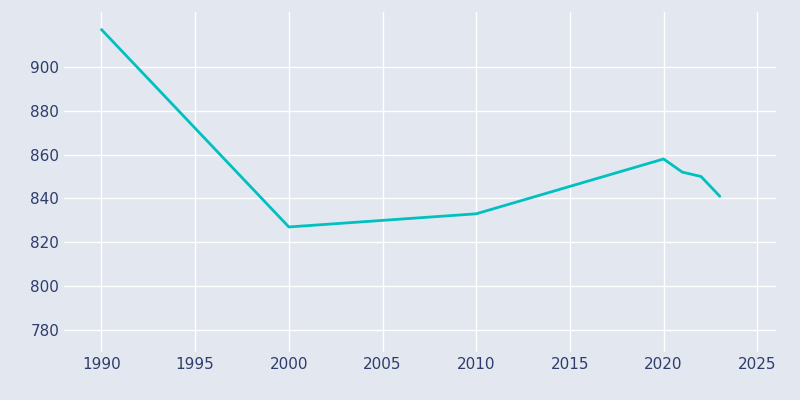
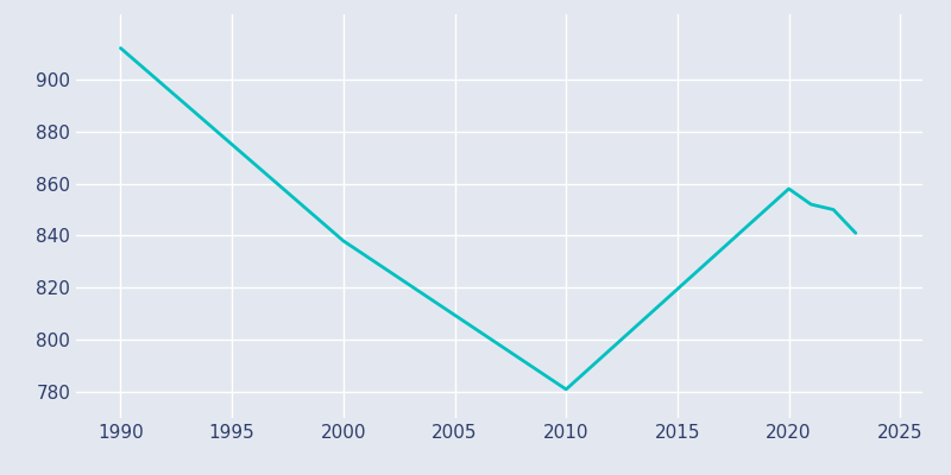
1990: 917 -> 912
2000: 827 -> 838
2010: 833 -> 781
